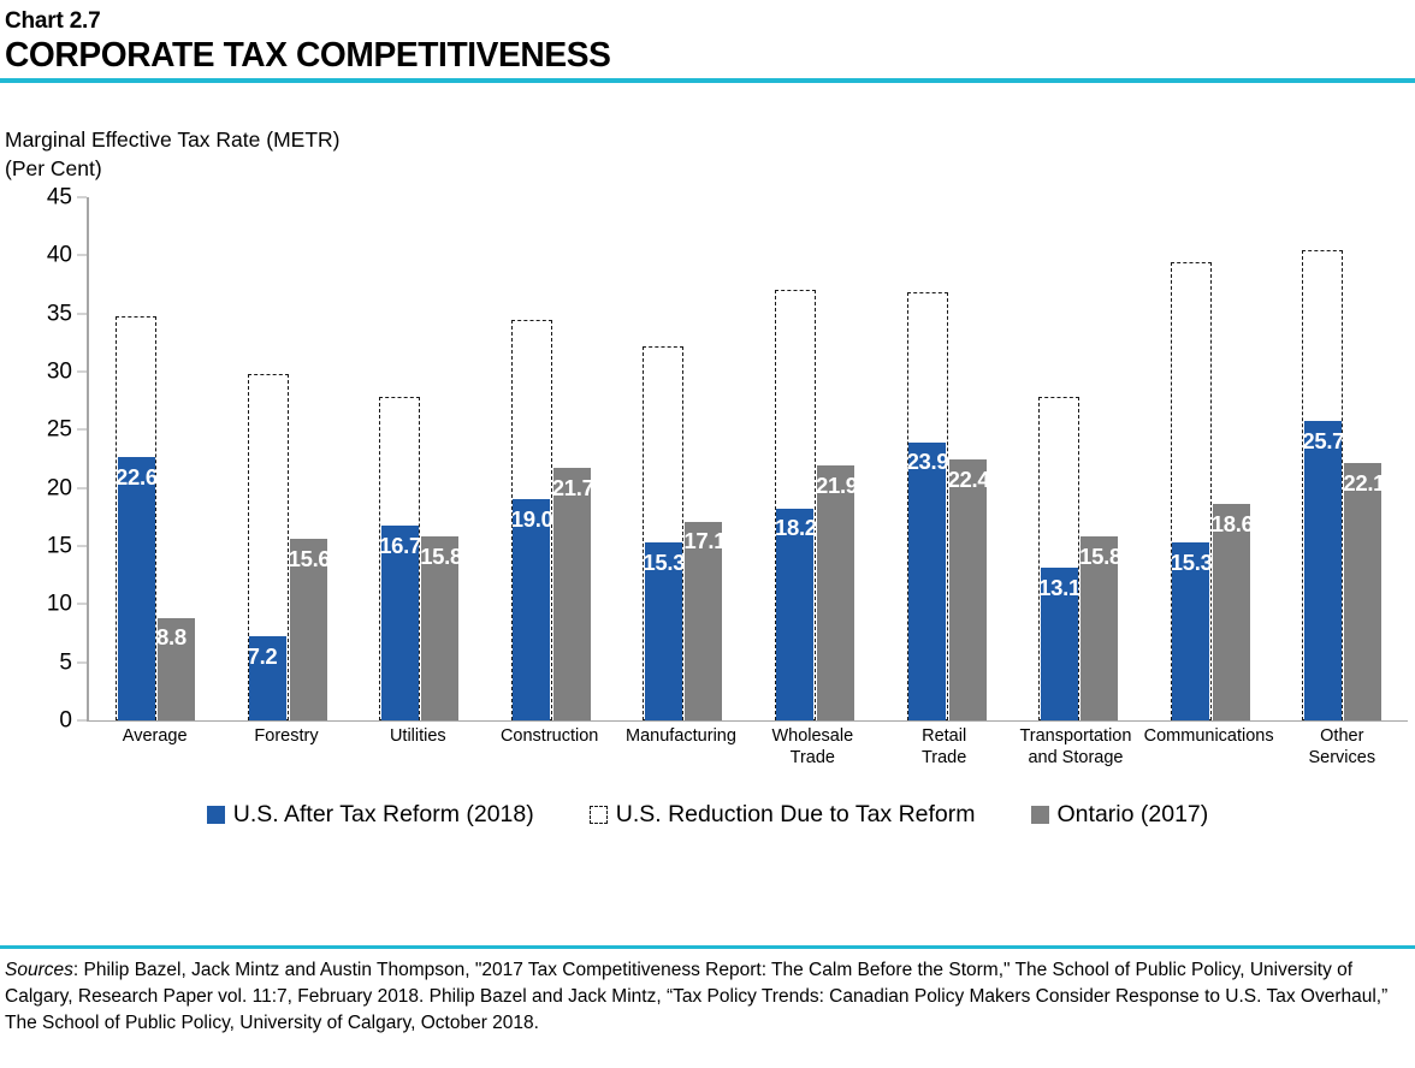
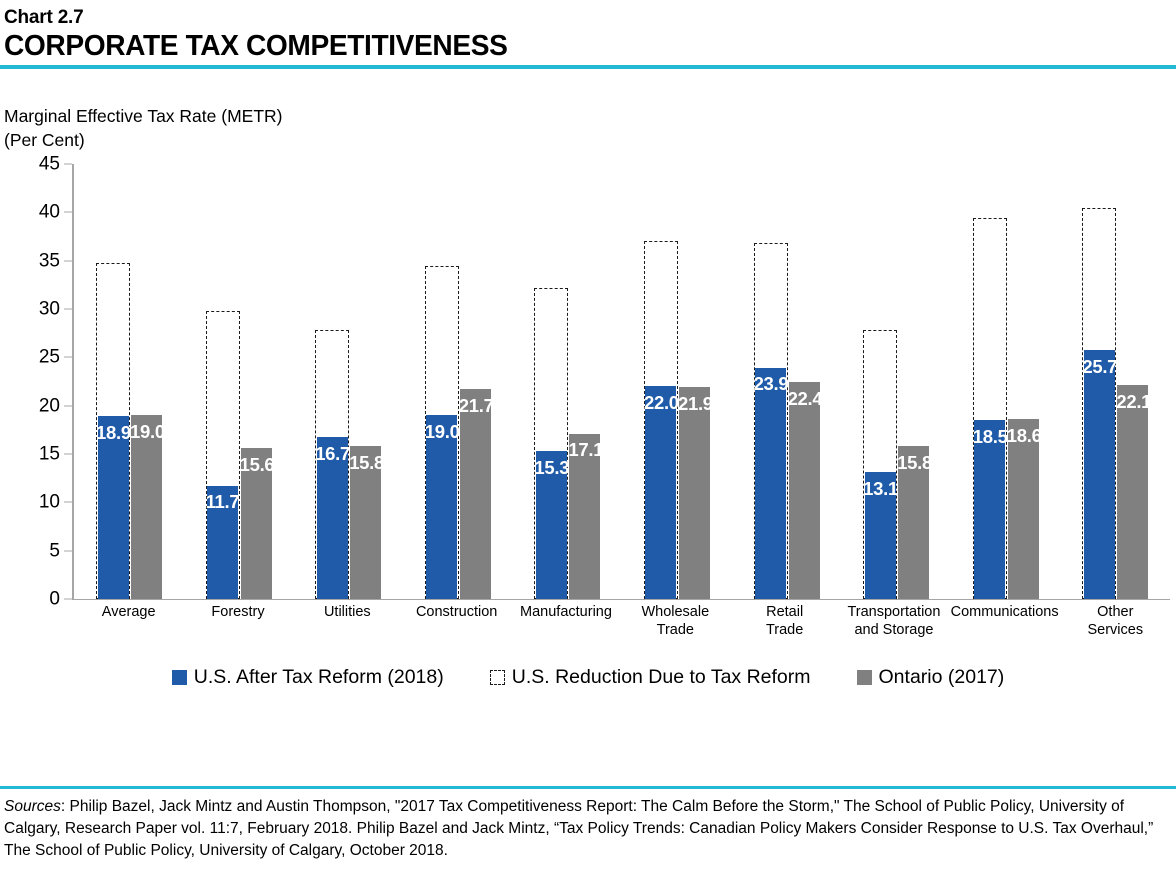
U.S. After Tax Reform (2018)/Average: 22.6 -> 18.9
Ontario (2017)/Average: 8.8 -> 19.0
U.S. After Tax Reform (2018)/Forestry: 7.2 -> 11.7
U.S. After Tax Reform (2018)/Wholesale Trade: 18.2 -> 22.0
U.S. After Tax Reform (2018)/Communications: 15.3 -> 18.5
